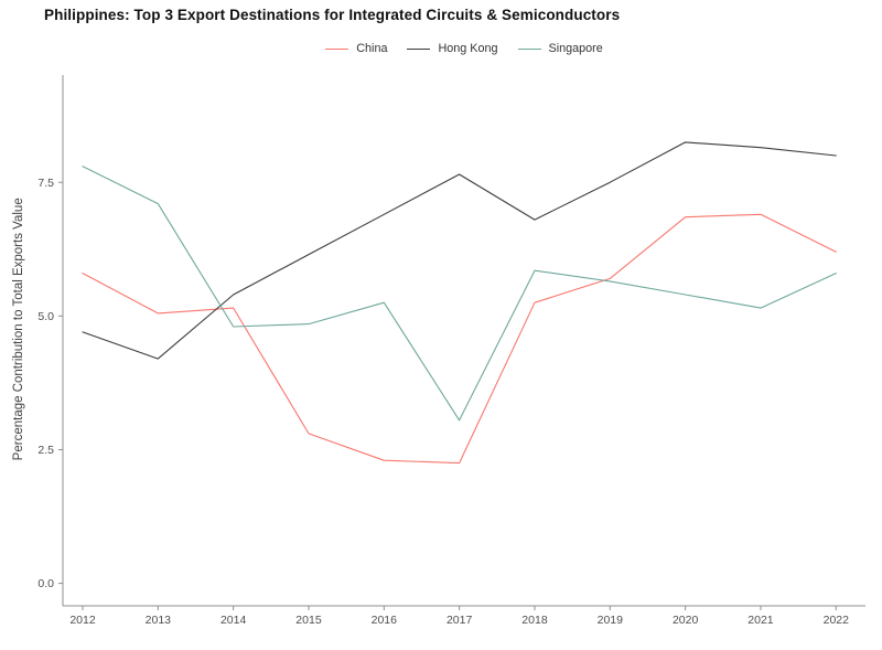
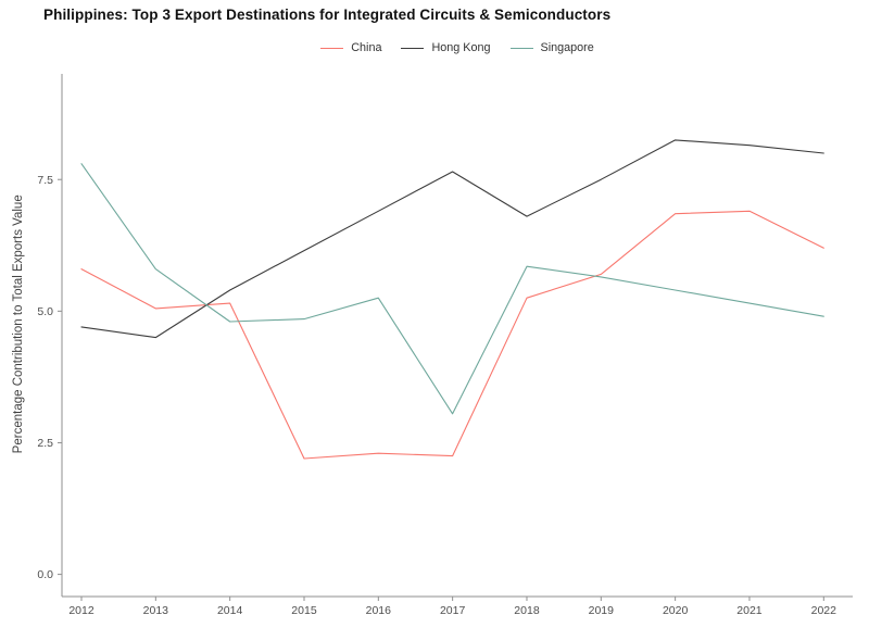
Hong Kong/2013: 4.2 -> 4.5
Singapore/2013: 7.1 -> 5.8
China/2015: 2.8 -> 2.2
Singapore/2022: 5.8 -> 4.9
